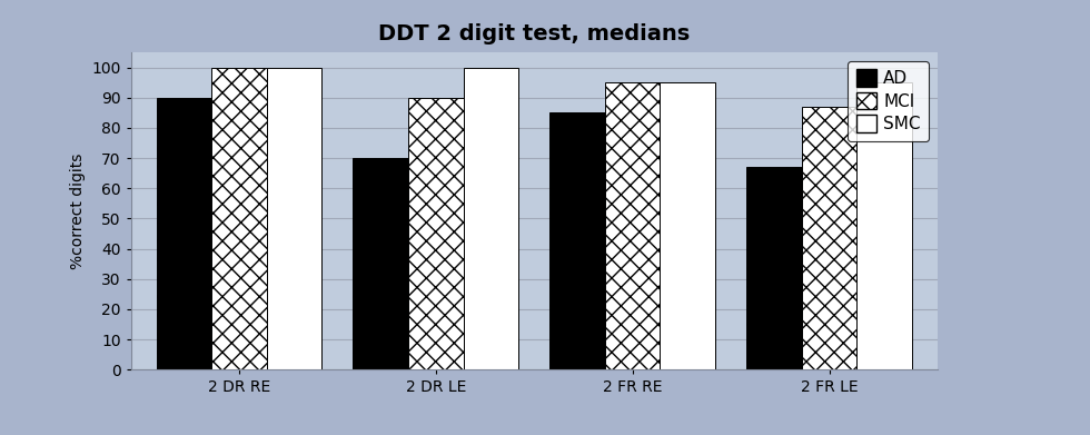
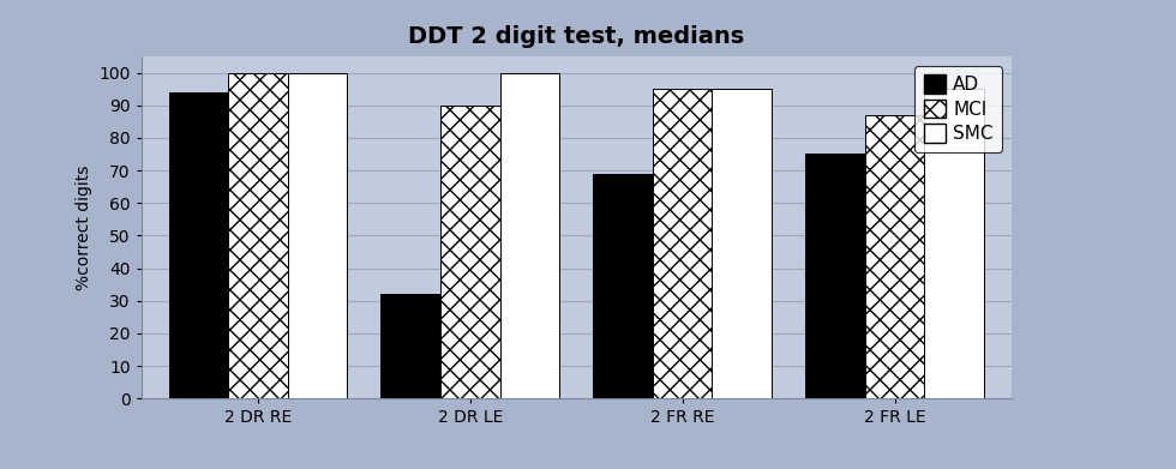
AD/2 DR RE: 90 -> 94
AD/2 DR LE: 70 -> 32
AD/2 FR RE: 85 -> 69
AD/2 FR LE: 67 -> 75
